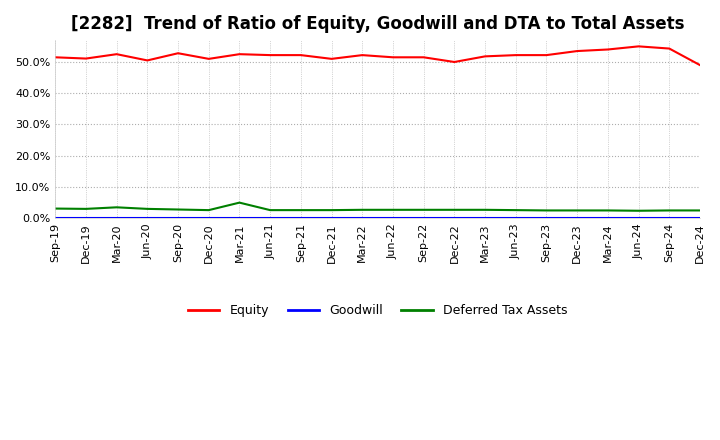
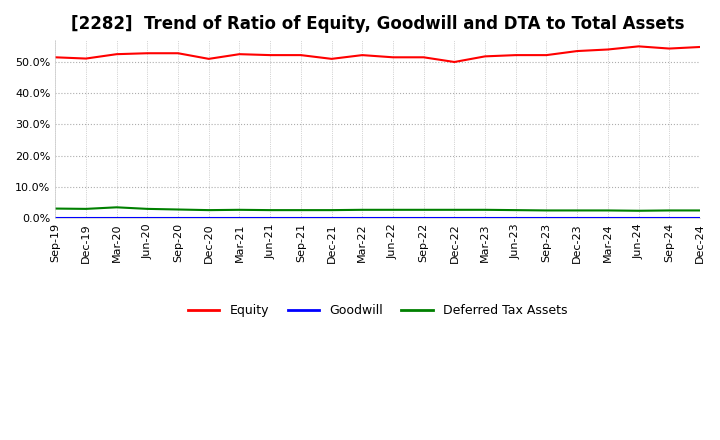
Equity/Jun-20: 50.5% -> 52.8%
Deferred Tax Assets/Mar-21: 5.0% -> 2.7%
Equity/Dec-24: 49.0% -> 54.8%
